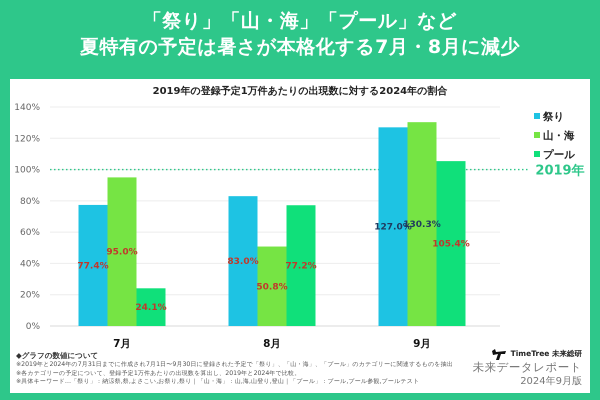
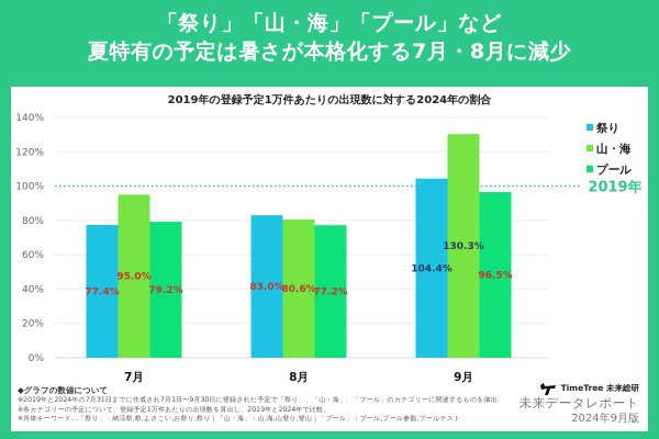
プール/7月: 24.1% -> 79.2%
山・海/8月: 50.8% -> 80.6%
祭り/9月: 127.0% -> 104.4%
プール/9月: 105.4% -> 96.5%
